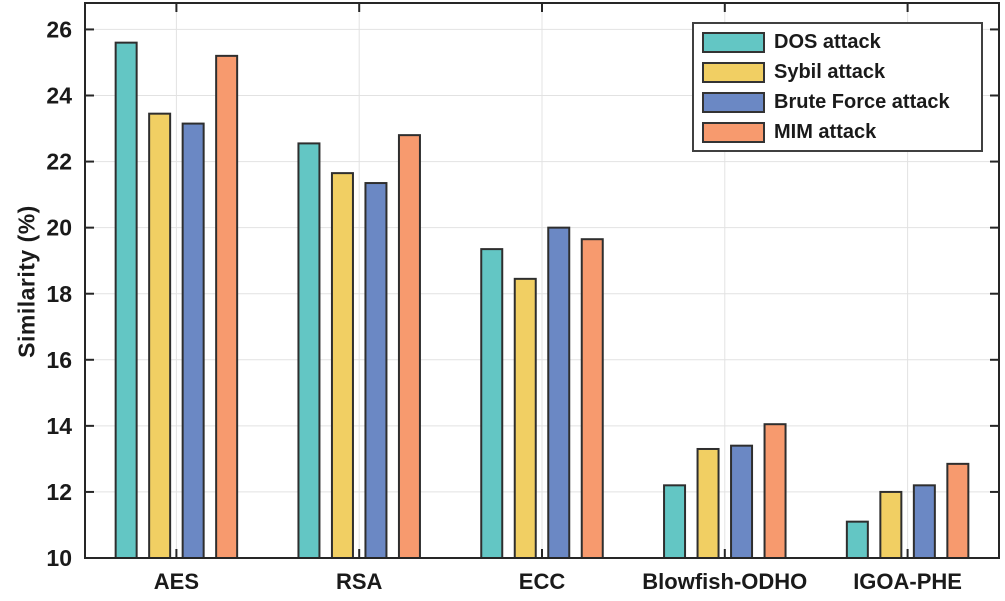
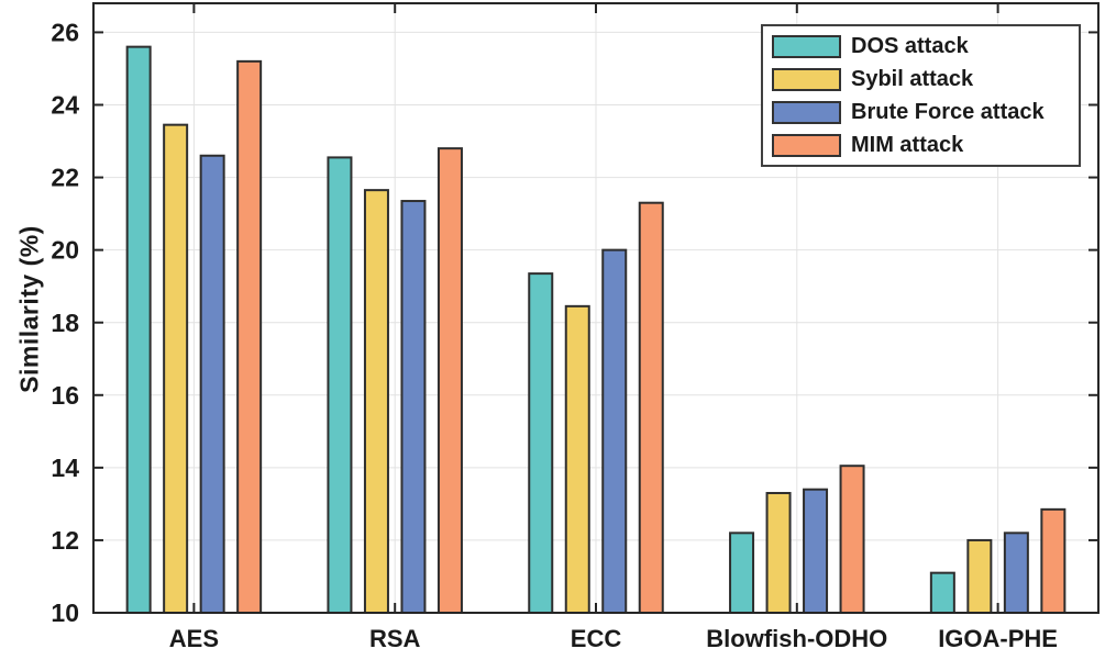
Brute Force attack/AES: 23.1 -> 22.6
MIM attack/ECC: 19.6 -> 21.3
